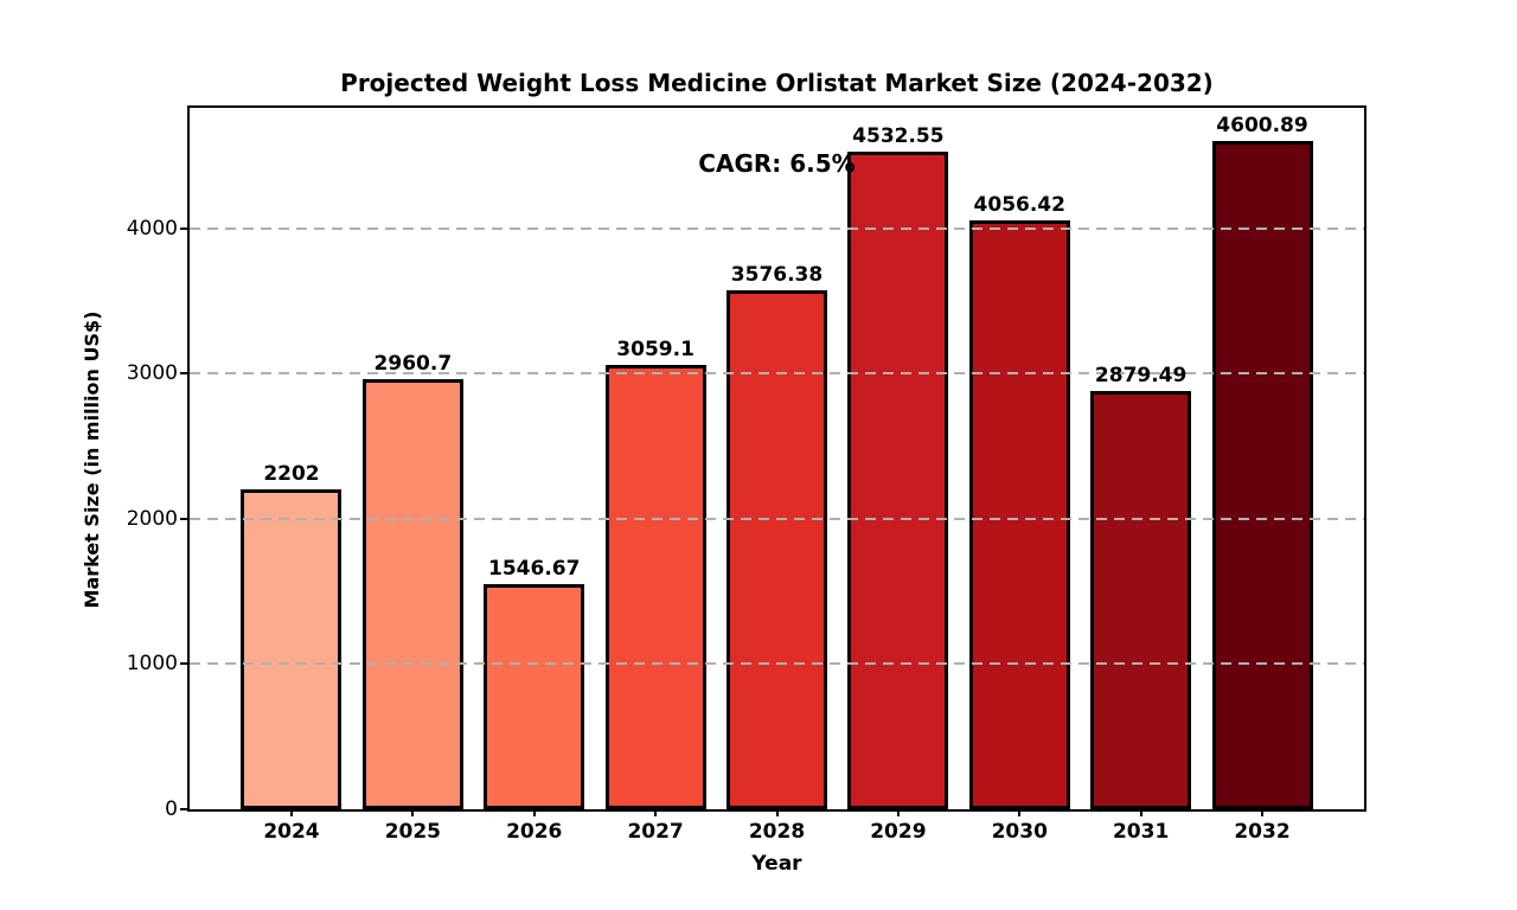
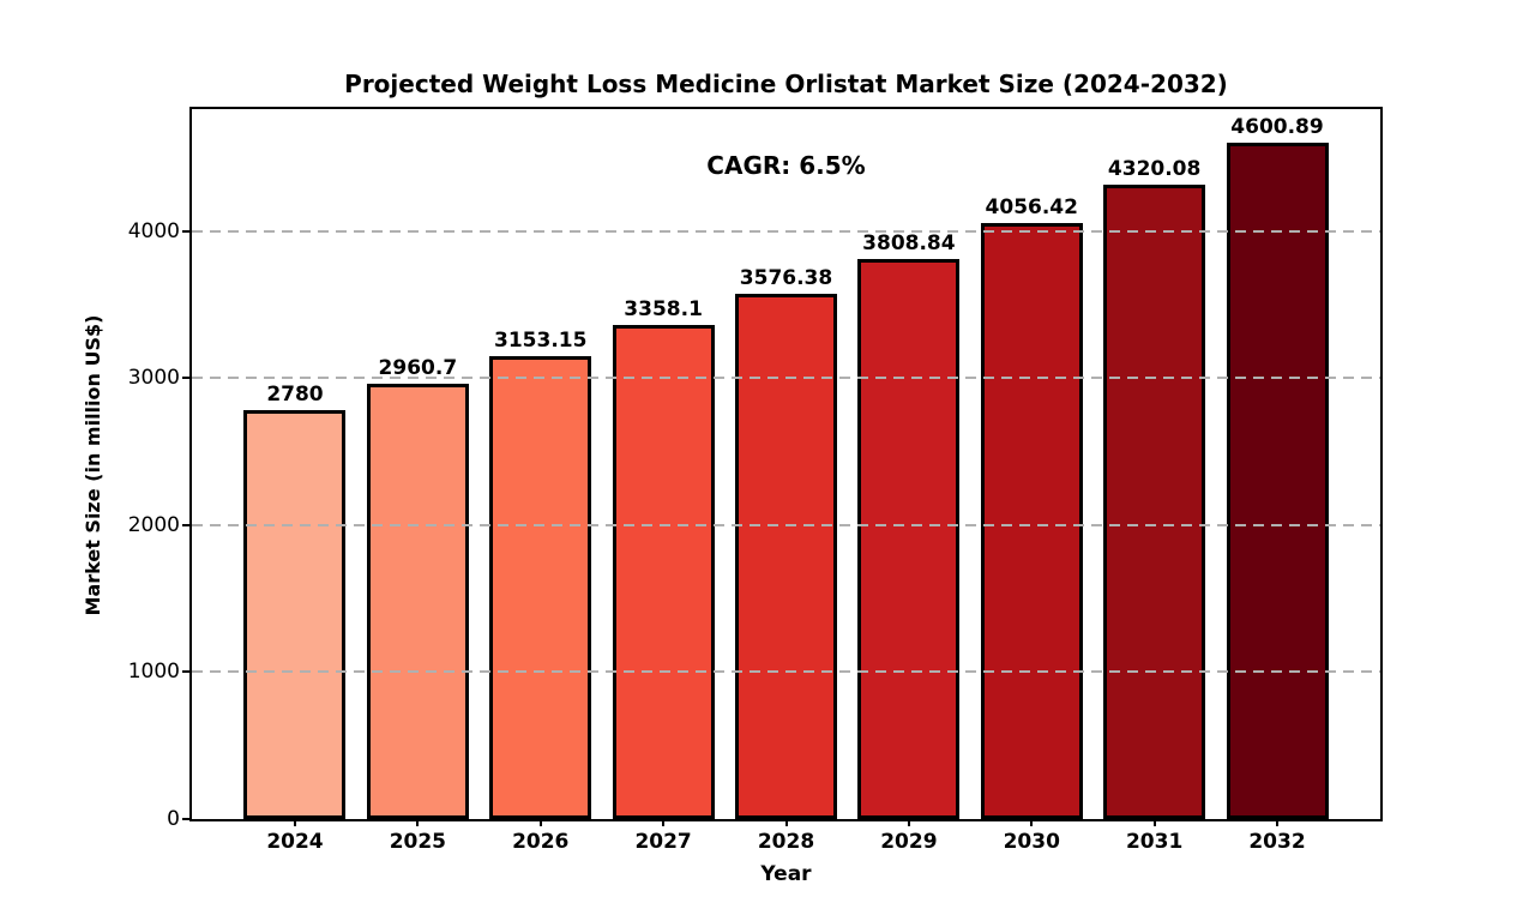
2024: 2202 -> 2780
2026: 1546.67 -> 3153.15
2027: 3059.1 -> 3358.1
2029: 4532.55 -> 3808.84
2031: 2879.49 -> 4320.08
